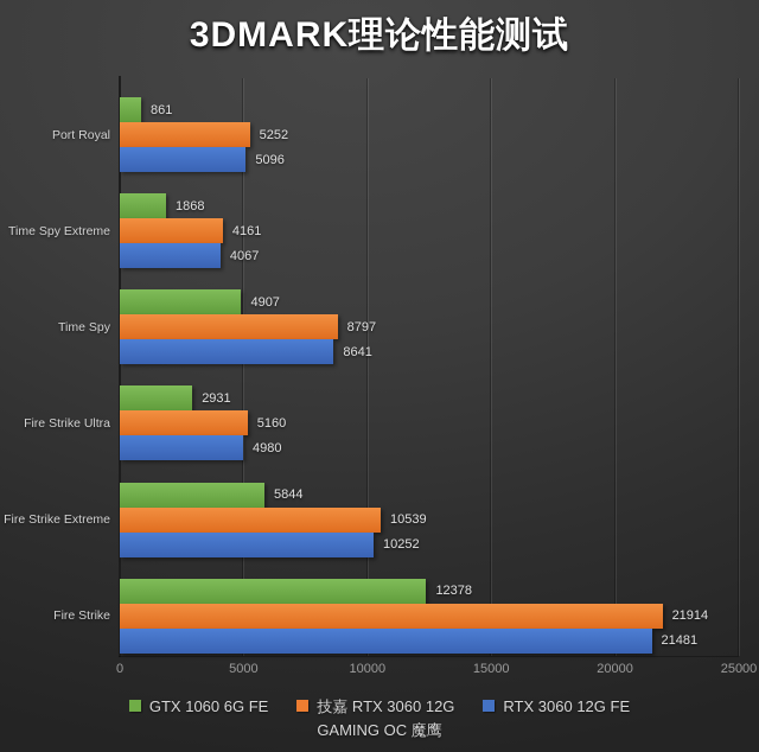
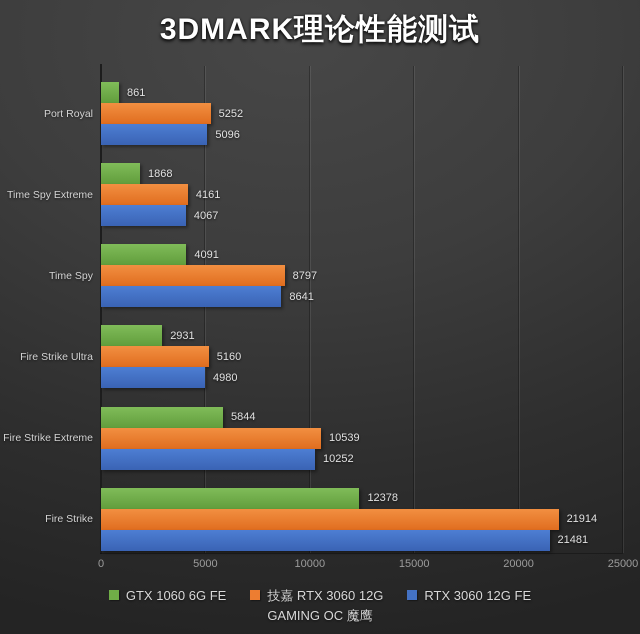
GTX 1060 6G FE/Time Spy: 4907 -> 4091
